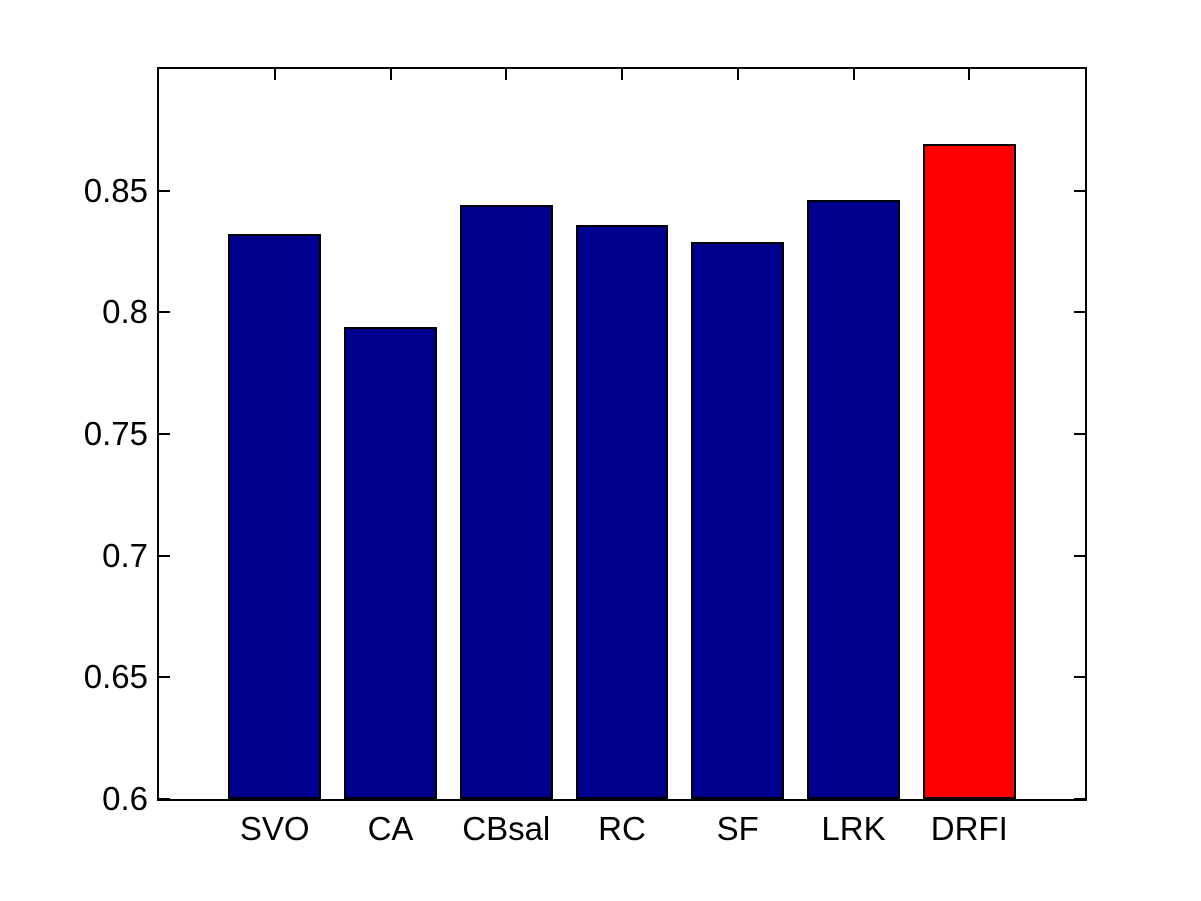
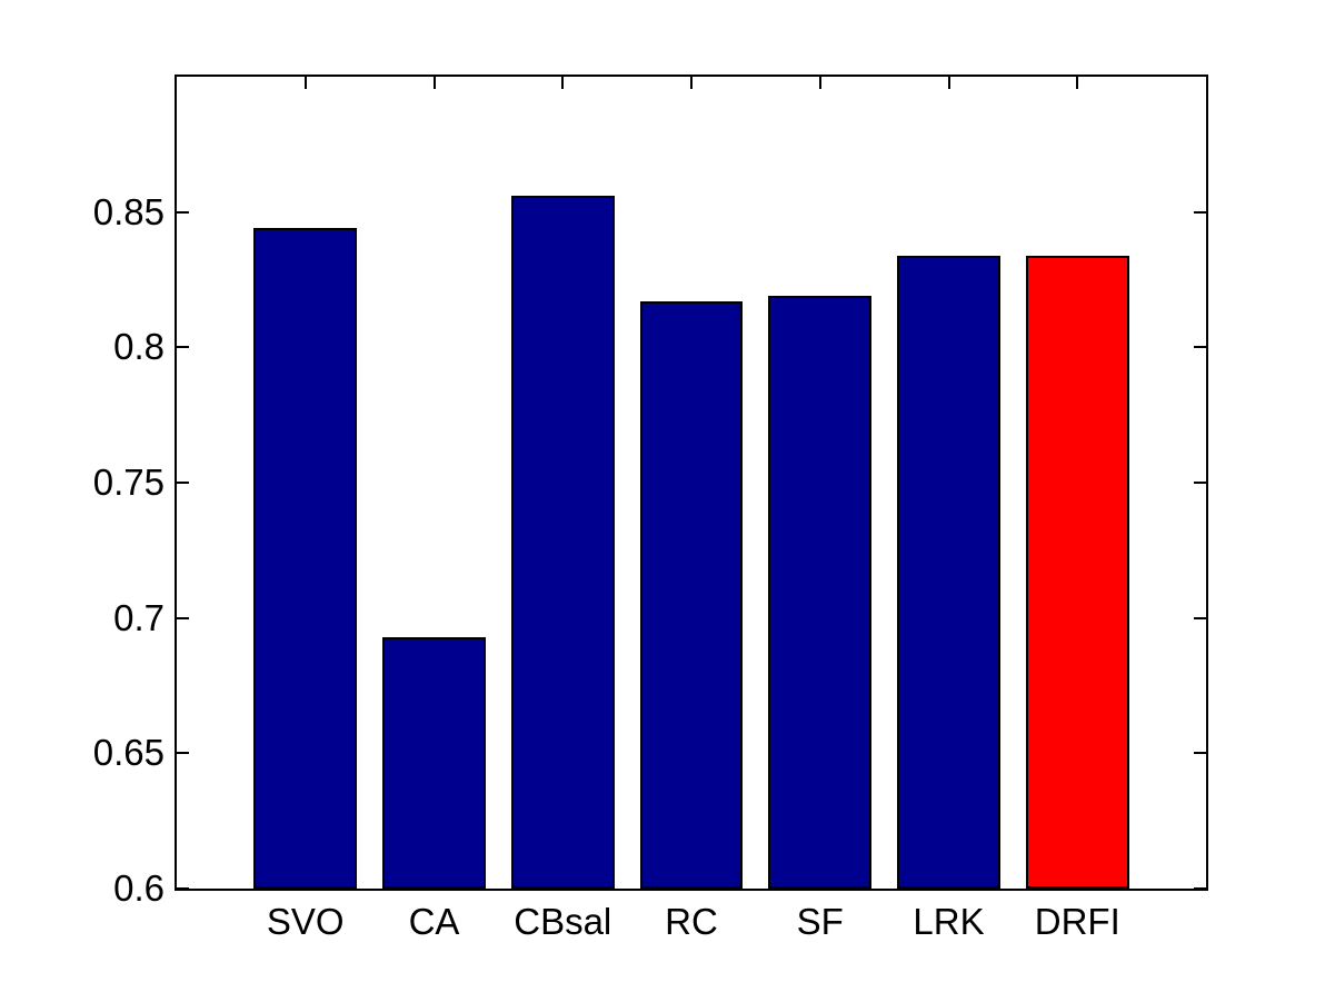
SVO: 0.832 -> 0.844
CA: 0.794 -> 0.693
CBsal: 0.844 -> 0.856
RC: 0.836 -> 0.817
SF: 0.829 -> 0.819
LRK: 0.846 -> 0.834
DRFI: 0.869 -> 0.834
